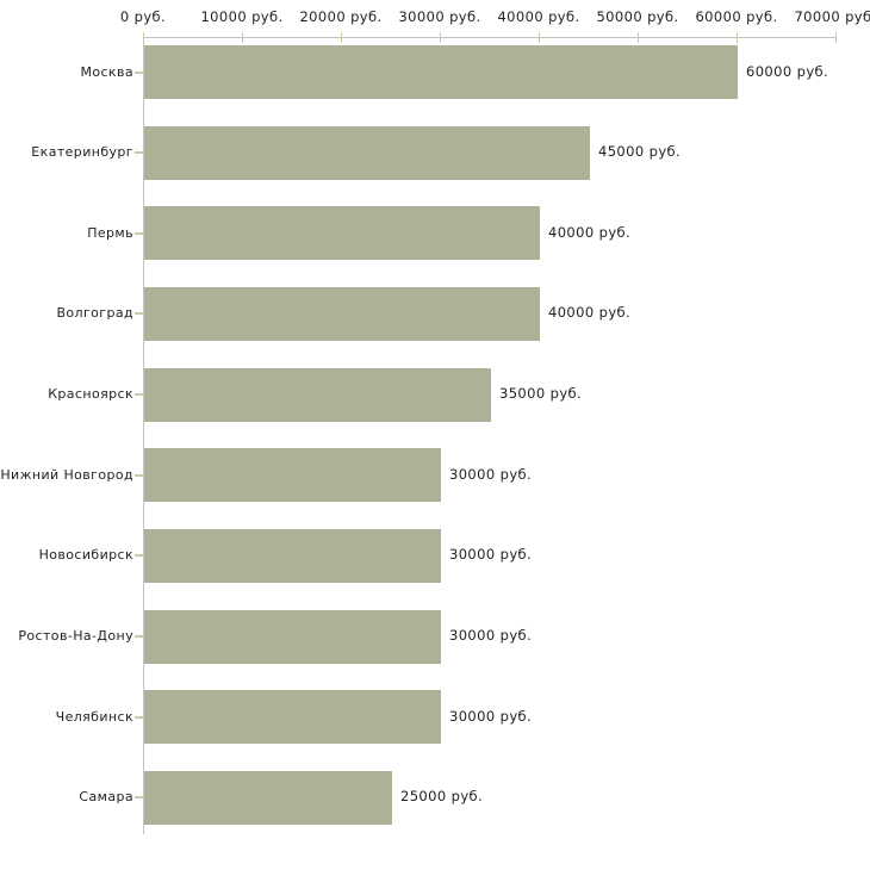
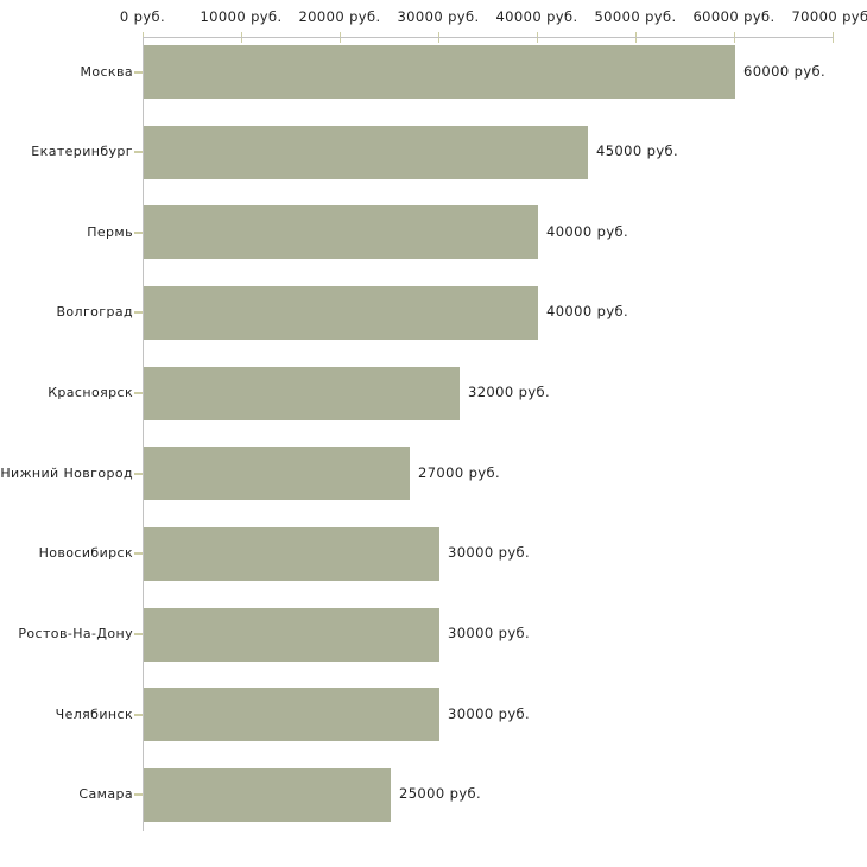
Красноярск: 35000 -> 32000
Нижний Новгород: 30000 -> 27000
